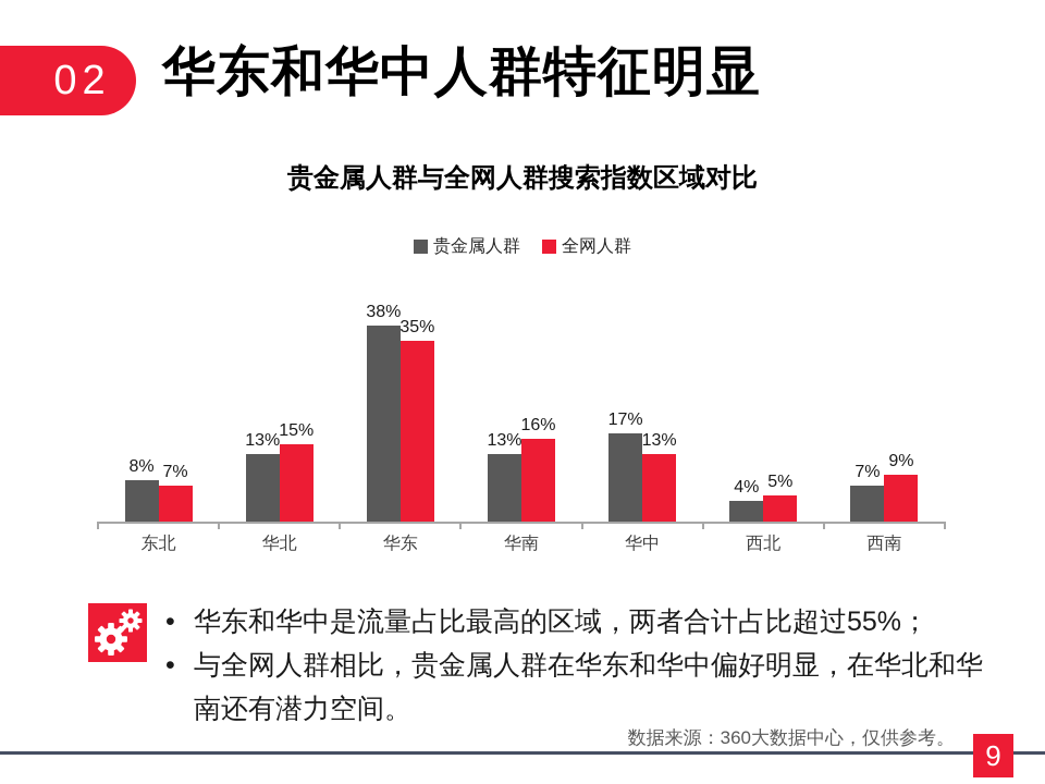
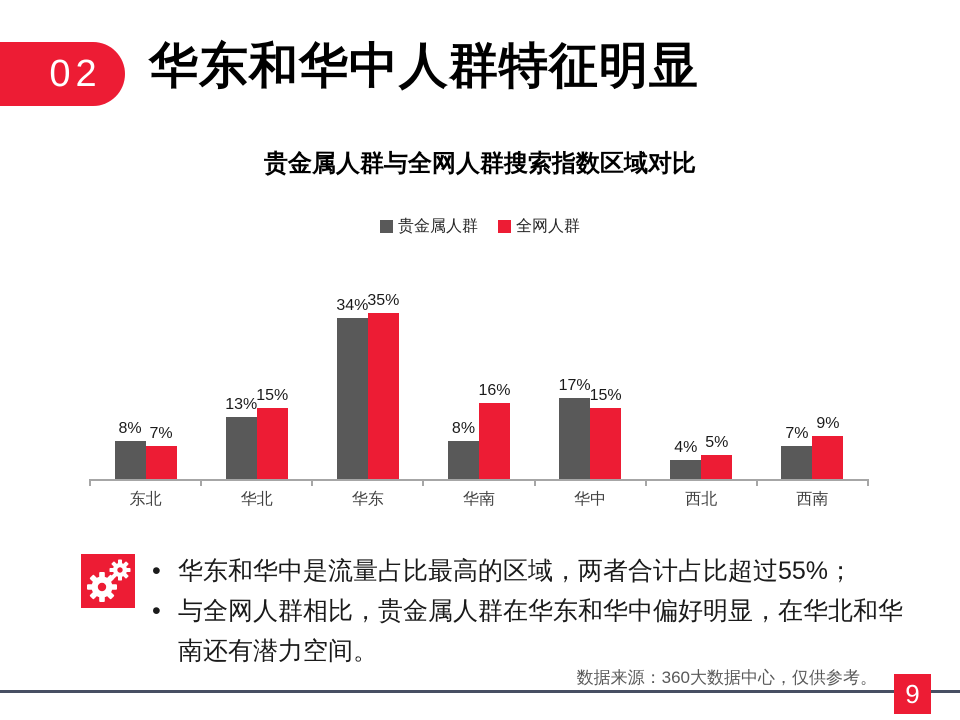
贵金属人群/华东: 38% -> 34%
贵金属人群/华南: 13% -> 8%
全网人群/华中: 13% -> 15%
